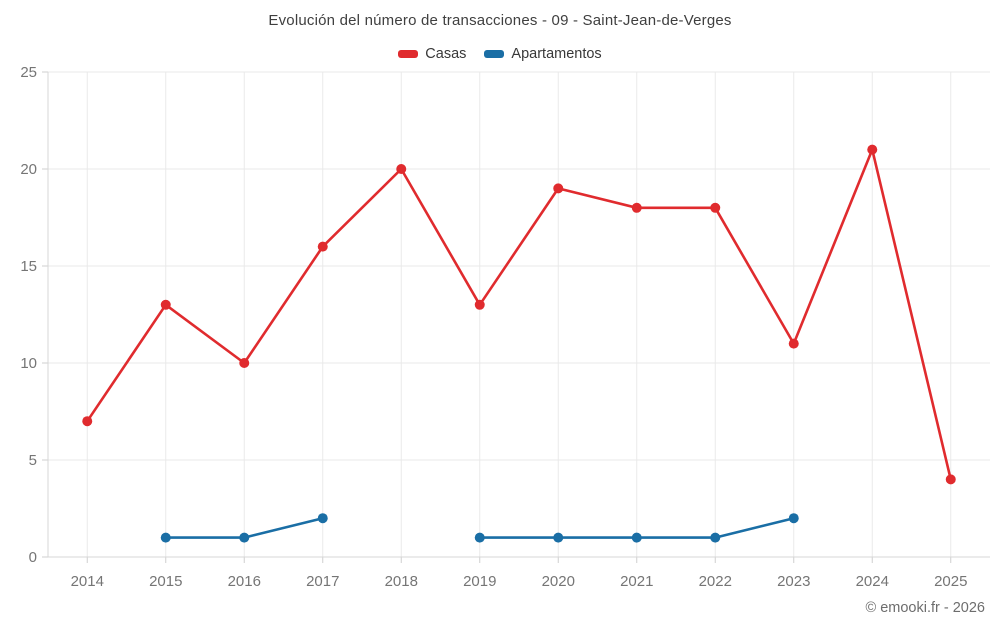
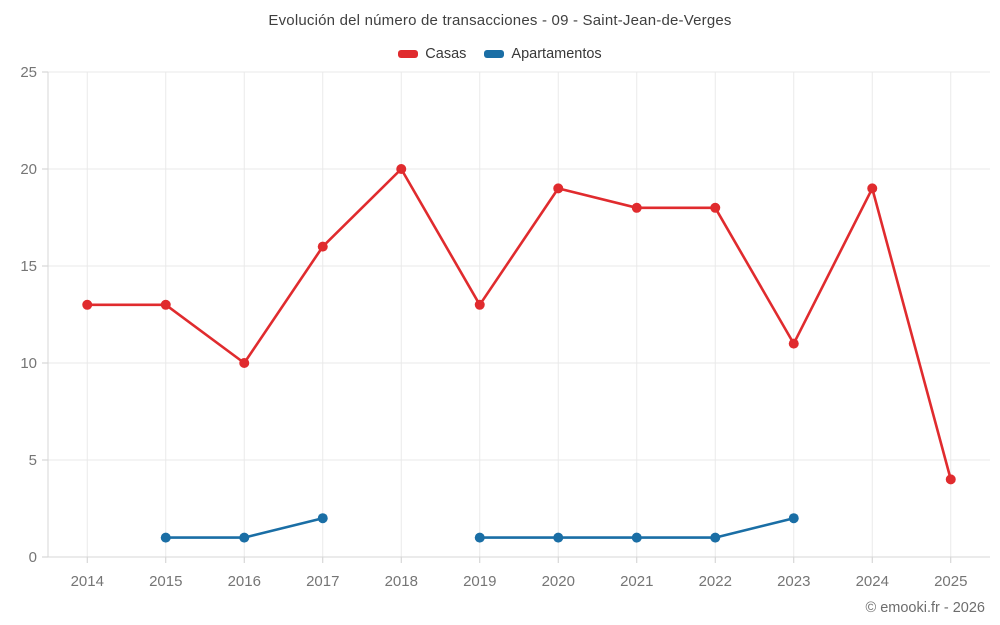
Casas/2014: 7 -> 13
Casas/2024: 21 -> 19
